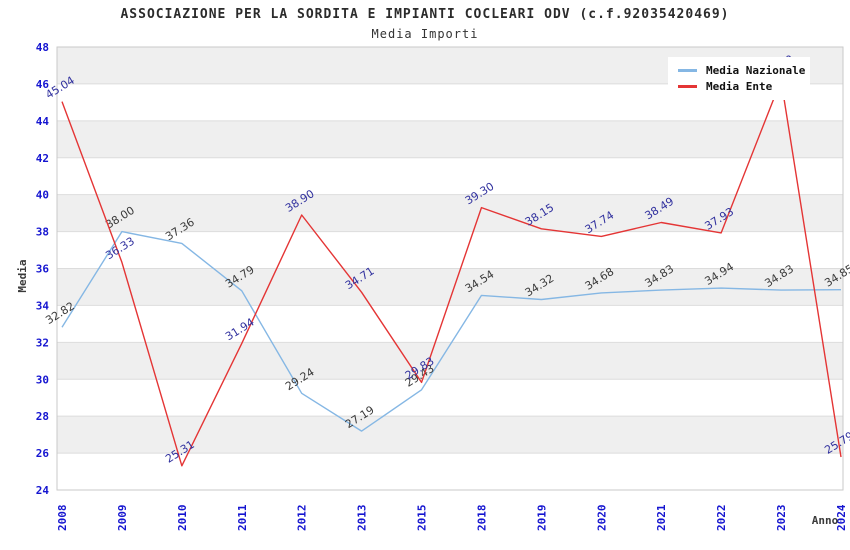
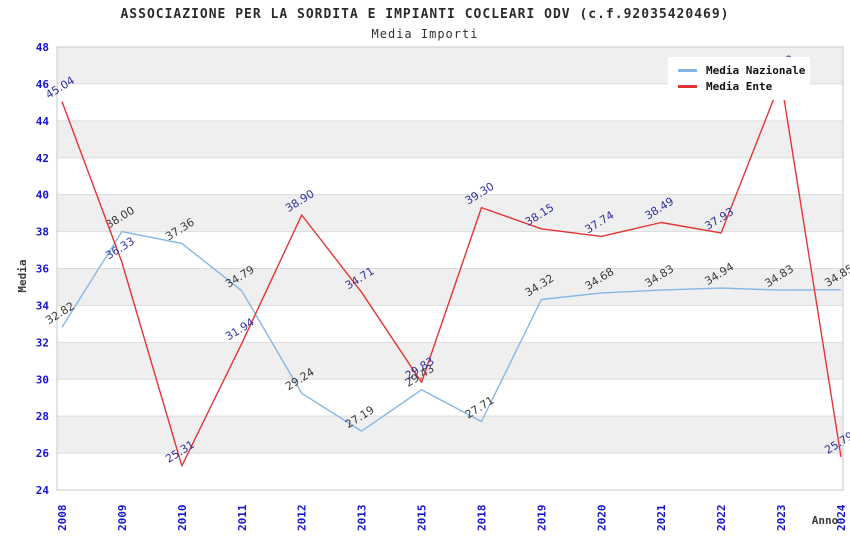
Media Nazionale/2018: 34.54 -> 27.71
